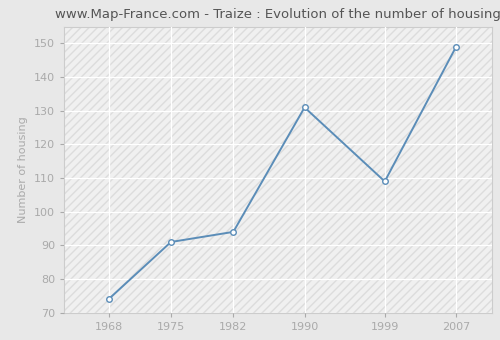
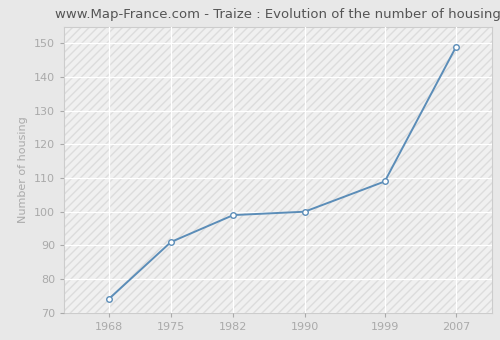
1982: 94 -> 99
1990: 131 -> 100
